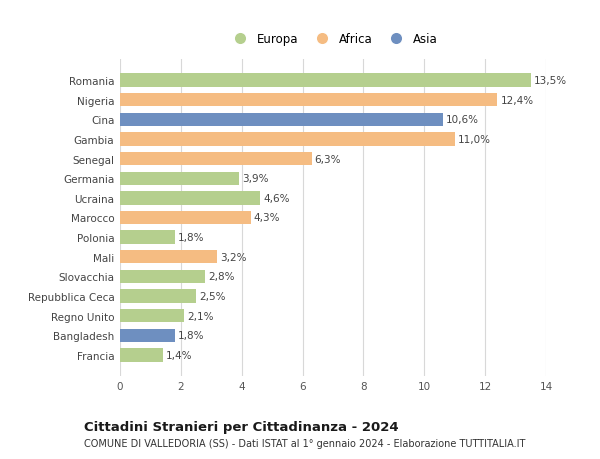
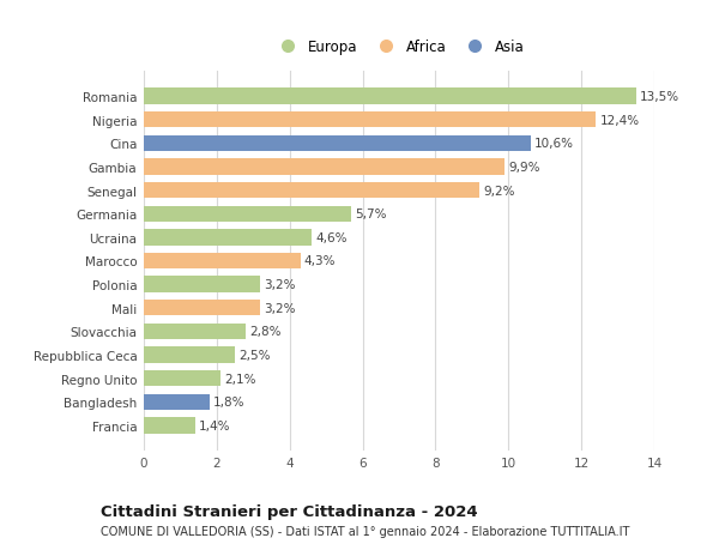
Gambia: 11,0% -> 9,9%
Senegal: 6,3% -> 9,2%
Germania: 3,9% -> 5,7%
Polonia: 1,8% -> 3,2%
